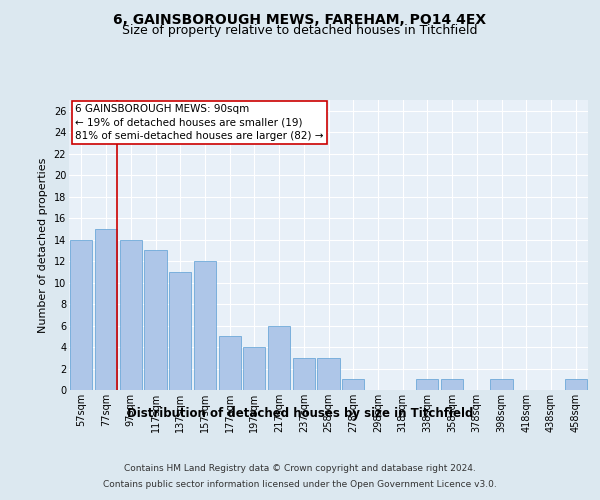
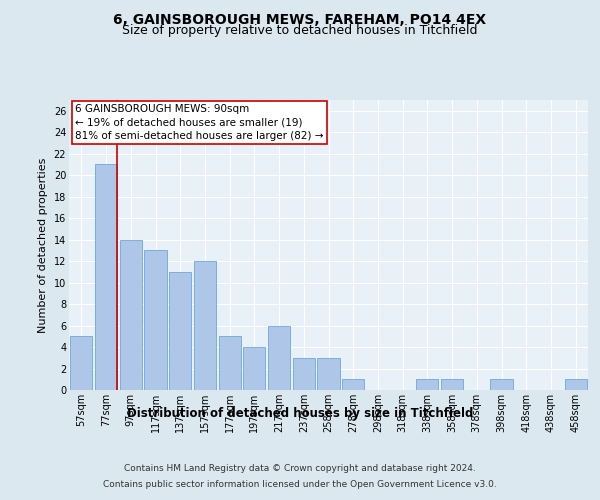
57sqm: 14 -> 5
77sqm: 15 -> 21
